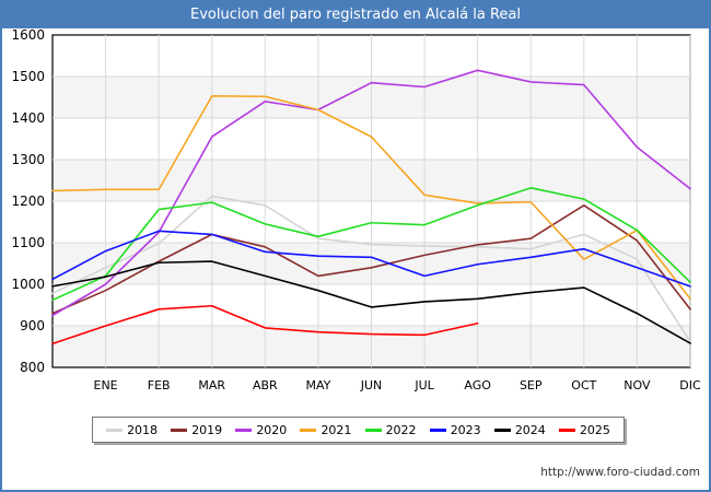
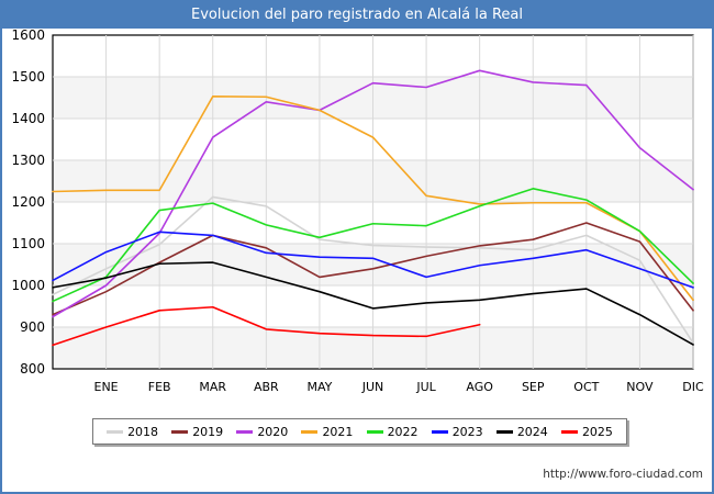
2019/OCT: 1190 -> 1150
2021/OCT: 1060 -> 1200
